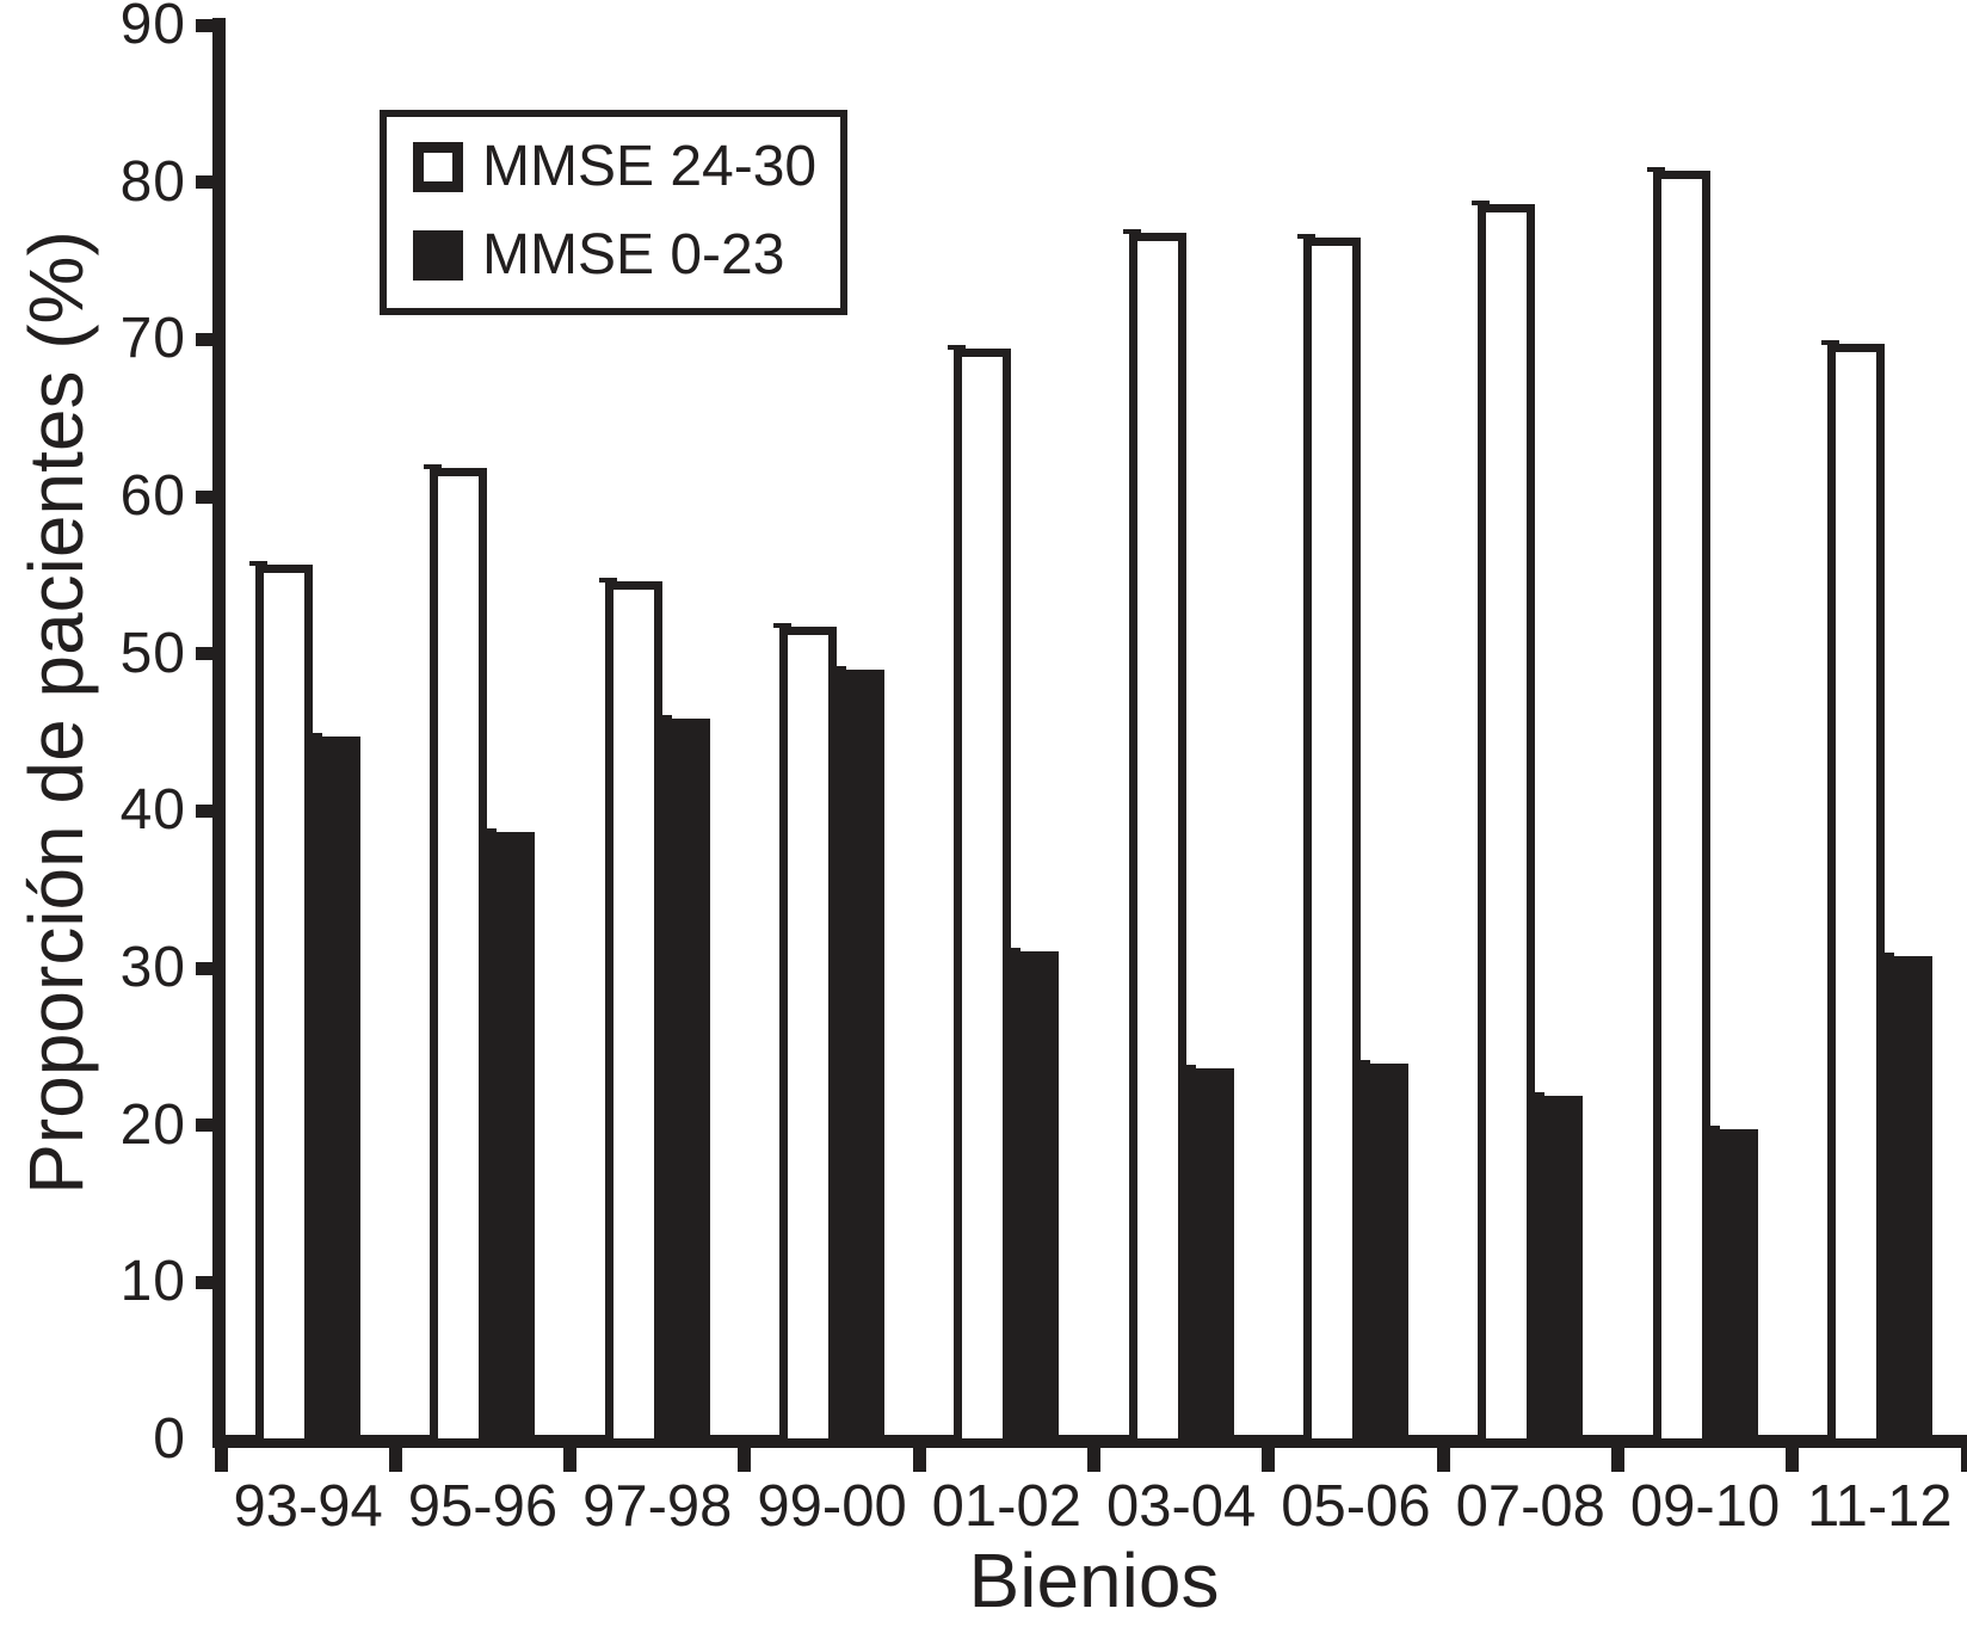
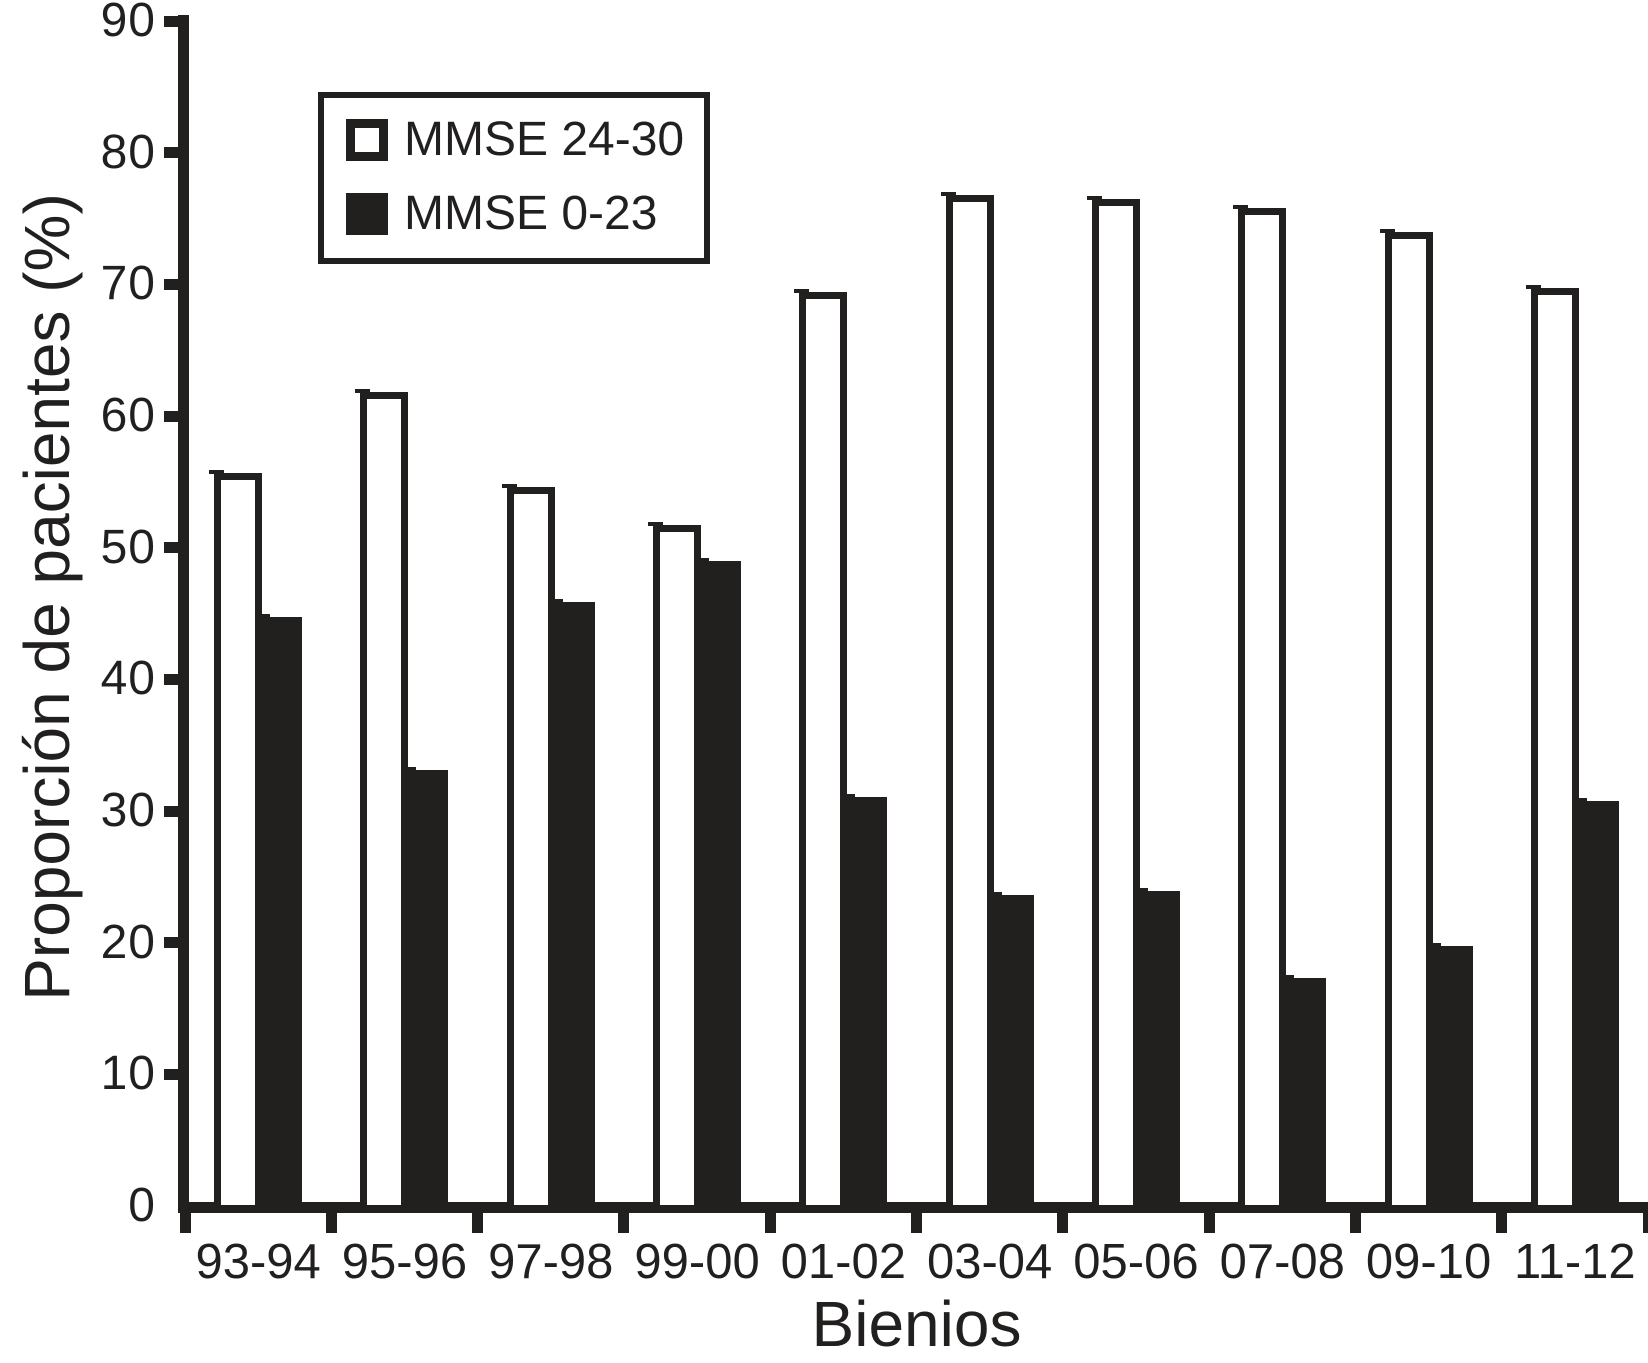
MMSE 0-23/95-96: 38.5 -> 33.0
MMSE 24-30/07-08: 78.3 -> 75.5
MMSE 0-23/07-08: 21.7 -> 17.2
MMSE 24-30/09-10: 80.4 -> 73.7
